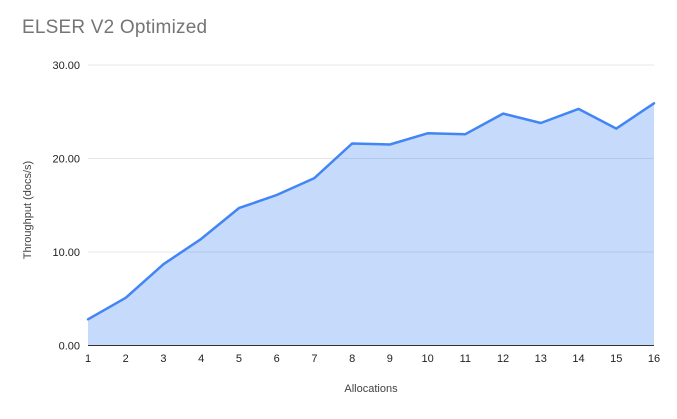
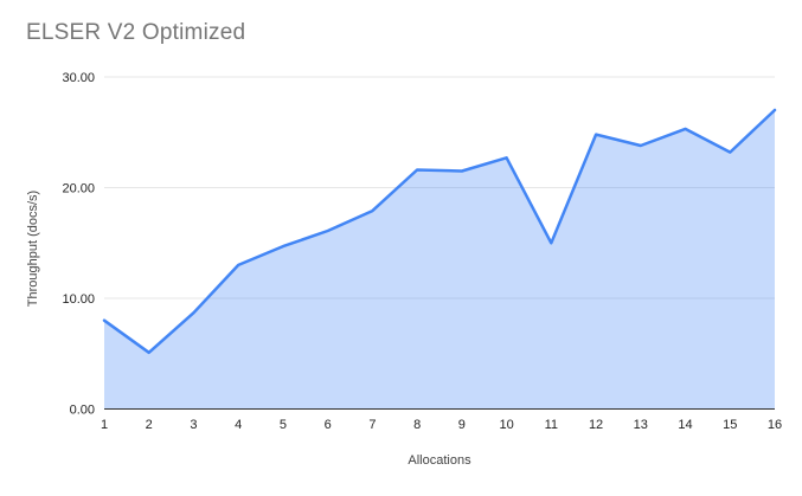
1: 3 -> 8
4: 11 -> 13
11: 23 -> 15
16: 26 -> 27
